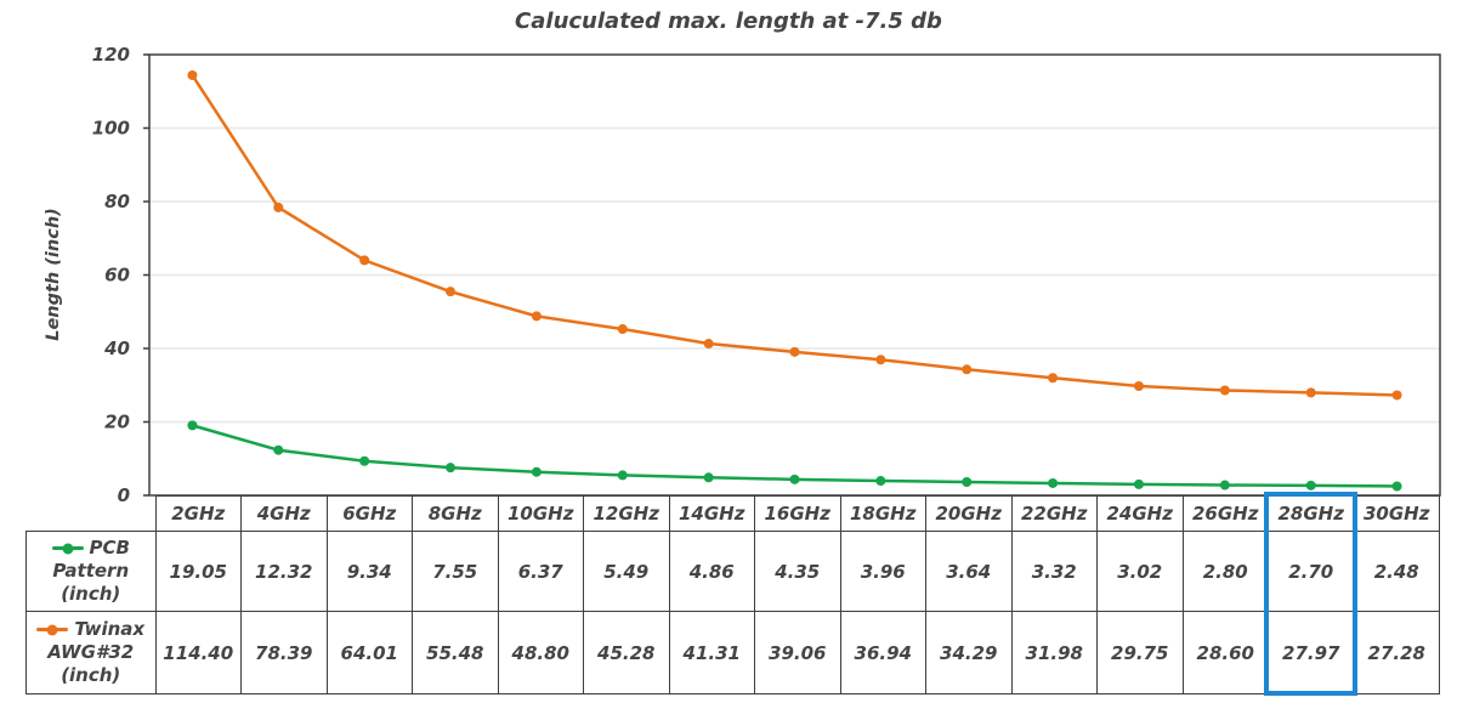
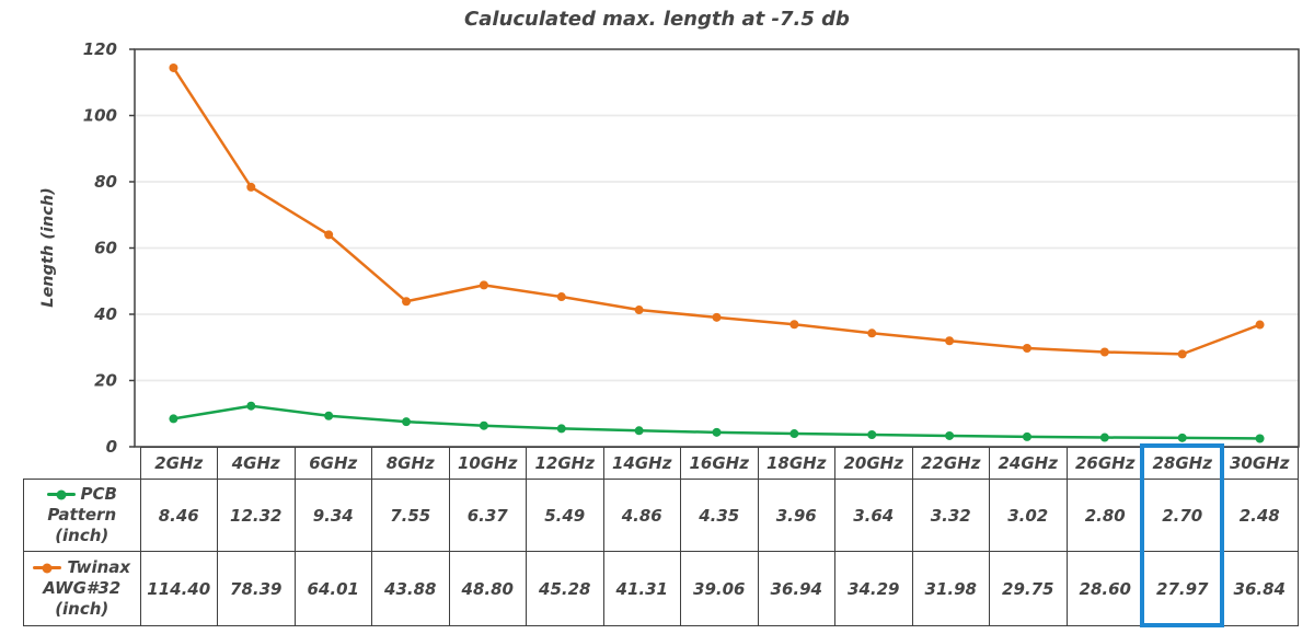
PCB Pattern (inch)/2GHz: 19.05 -> 8.46
Twinax AWG#32 (inch)/8GHz: 55.48 -> 43.88
Twinax AWG#32 (inch)/30GHz: 27.28 -> 36.84
